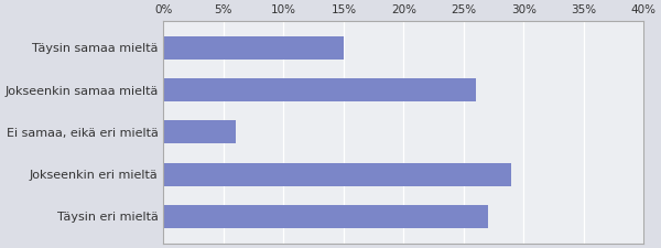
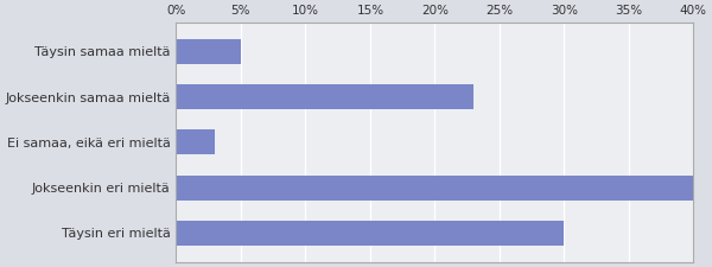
Täysin samaa mieltä: 15% -> 5%
Jokseenkin samaa mieltä: 26% -> 23%
Ei samaa, eikä eri mieltä: 6% -> 3%
Jokseenkin eri mieltä: 29% -> 40%
Täysin eri mieltä: 27% -> 30%
